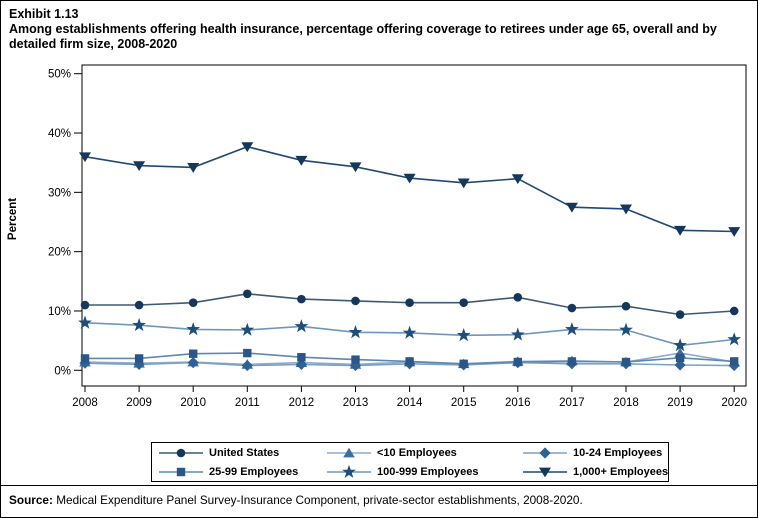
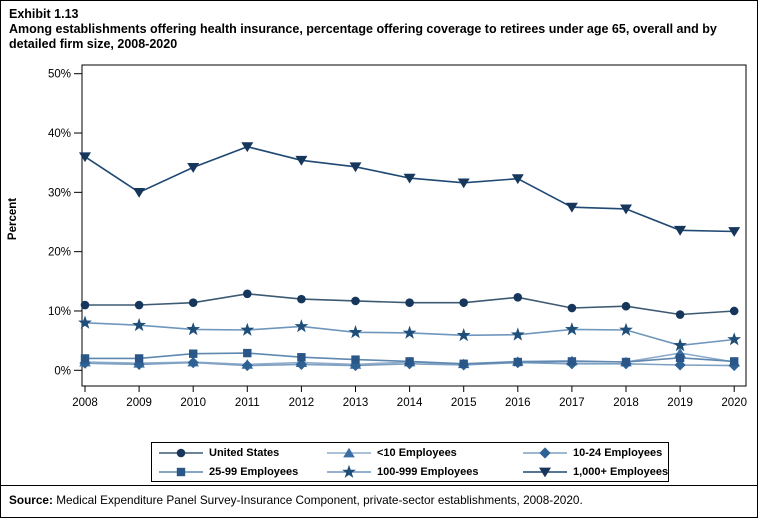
1,000+ Employees/2009: 34% -> 30%
